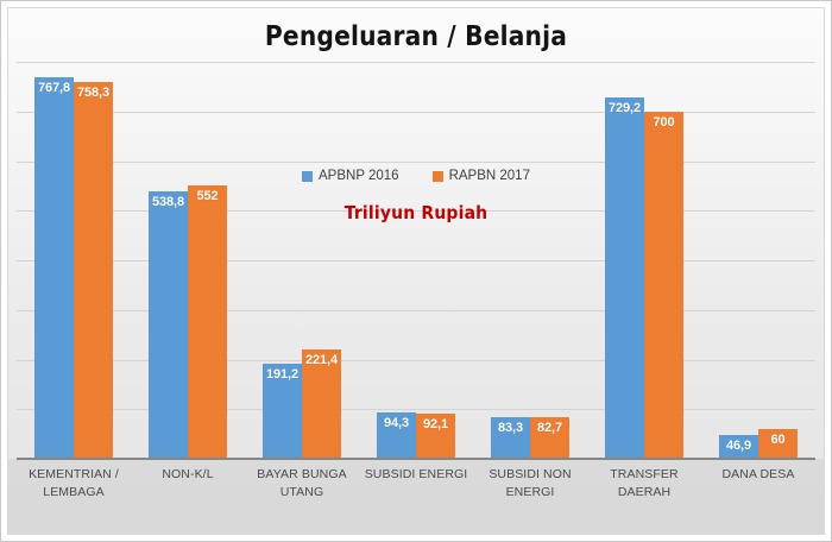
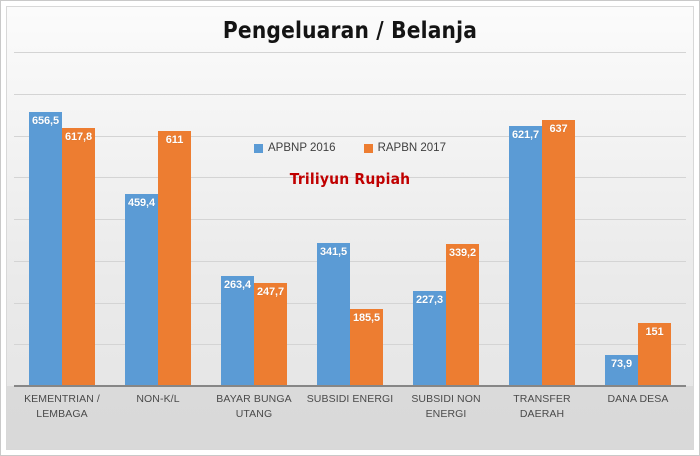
APBNP 2016/KEMENTRIAN / LEMBAGA: 767,8 -> 656,5
RAPBN 2017/KEMENTRIAN / LEMBAGA: 758,3 -> 617,8
APBNP 2016/NON-K/L: 538,8 -> 459,4
RAPBN 2017/NON-K/L: 552 -> 611
APBNP 2016/BAYAR BUNGA UTANG: 191,2 -> 263,4
RAPBN 2017/BAYAR BUNGA UTANG: 221,4 -> 247,7
APBNP 2016/SUBSIDI ENERGI: 94,3 -> 341,5
RAPBN 2017/SUBSIDI ENERGI: 92,1 -> 185,5
APBNP 2016/SUBSIDI NON ENERGI: 83,3 -> 227,3
RAPBN 2017/SUBSIDI NON ENERGI: 82,7 -> 339,2
APBNP 2016/TRANSFER DAERAH: 729,2 -> 621,7
RAPBN 2017/TRANSFER DAERAH: 700 -> 637
APBNP 2016/DANA DESA: 46,9 -> 73,9
RAPBN 2017/DANA DESA: 60 -> 151
